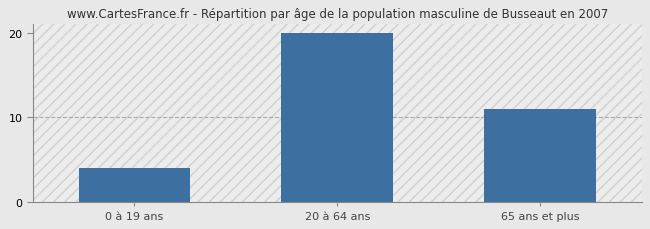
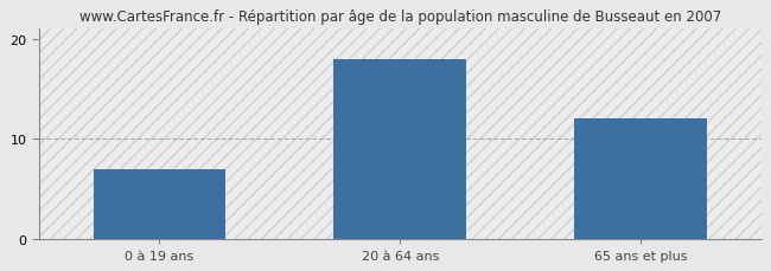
0 à 19 ans: 4 -> 7
20 à 64 ans: 20 -> 18
65 ans et plus: 11 -> 12
